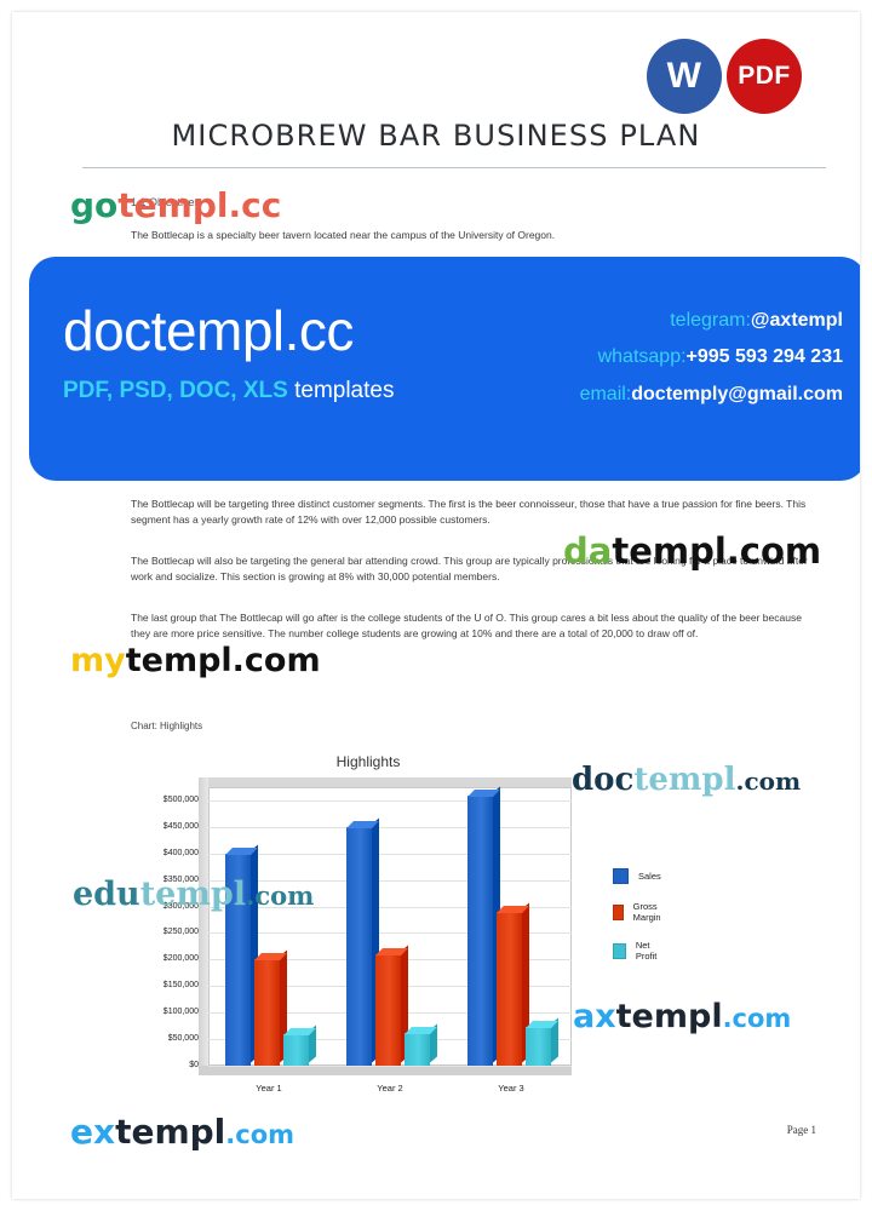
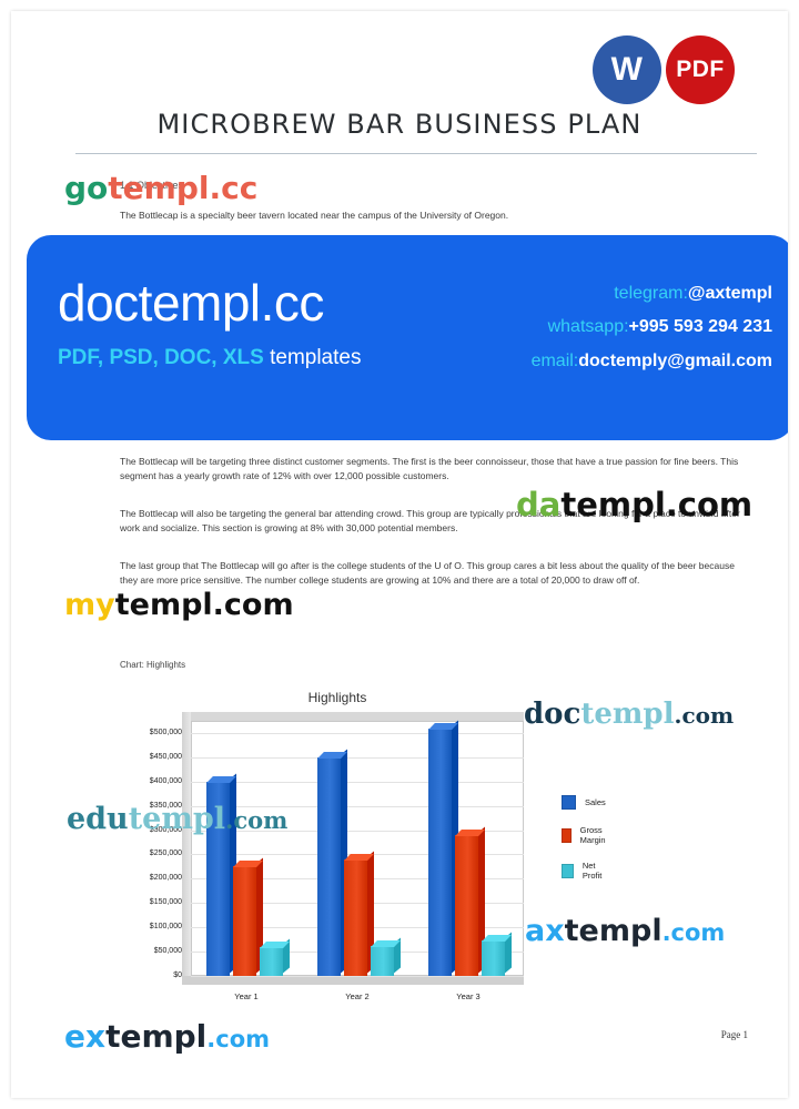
Gross Margin/Year 1: $200000 -> $220000
Gross Margin/Year 2: $210000 -> $240000
